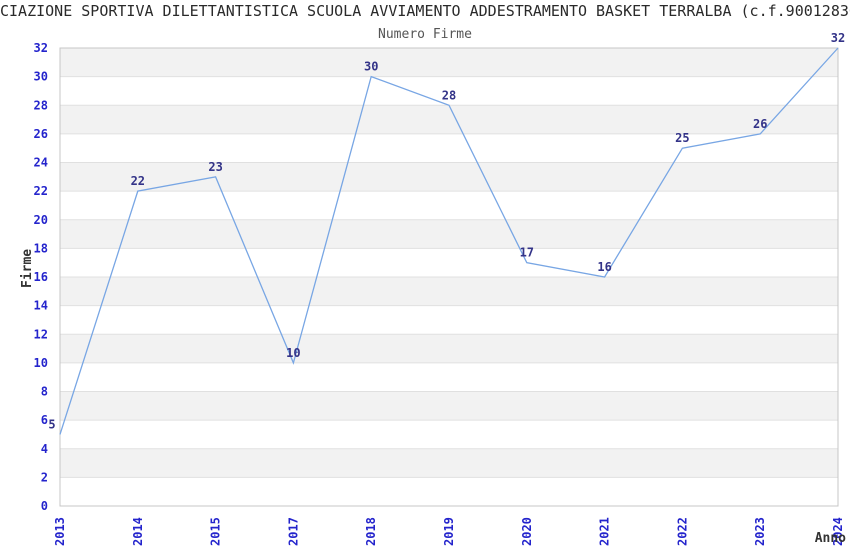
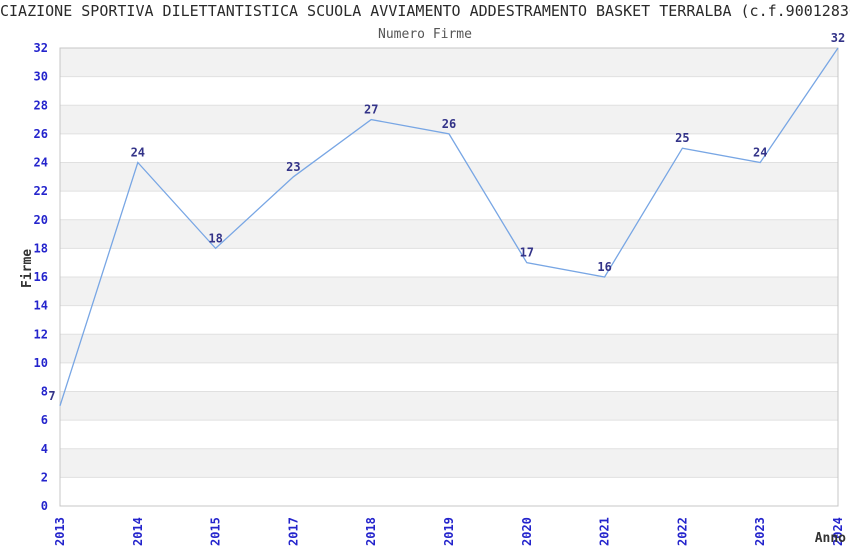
2013: 5 -> 7
2014: 22 -> 24
2015: 23 -> 18
2017: 10 -> 23
2018: 30 -> 27
2019: 28 -> 26
2023: 26 -> 24
